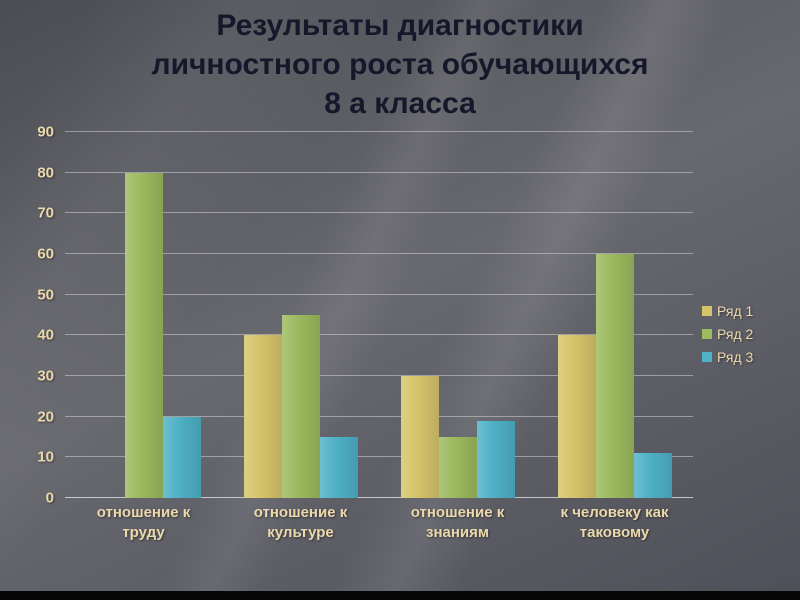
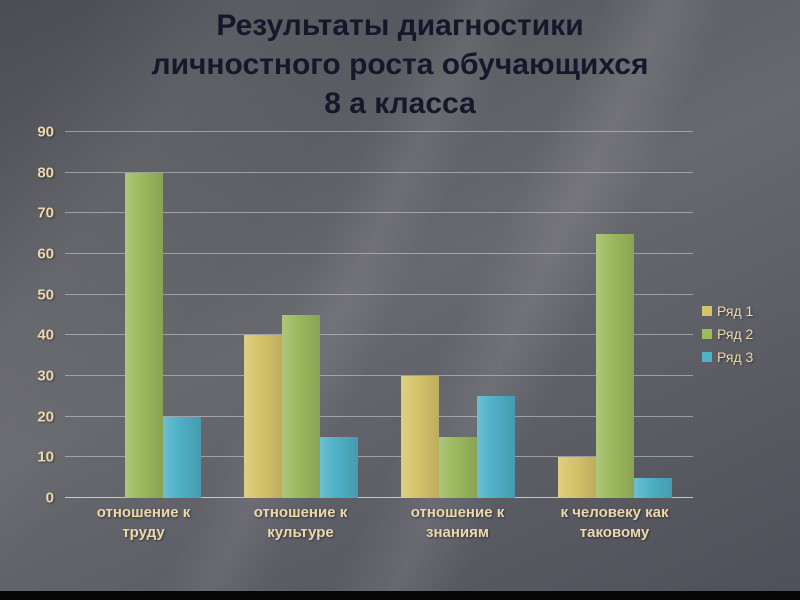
Ряд 3/отношение к знаниям: 19 -> 25
Ряд 1/к человеку как таковому: 40 -> 10
Ряд 2/к человеку как таковому: 60 -> 65
Ряд 3/к человеку как таковому: 11 -> 5
